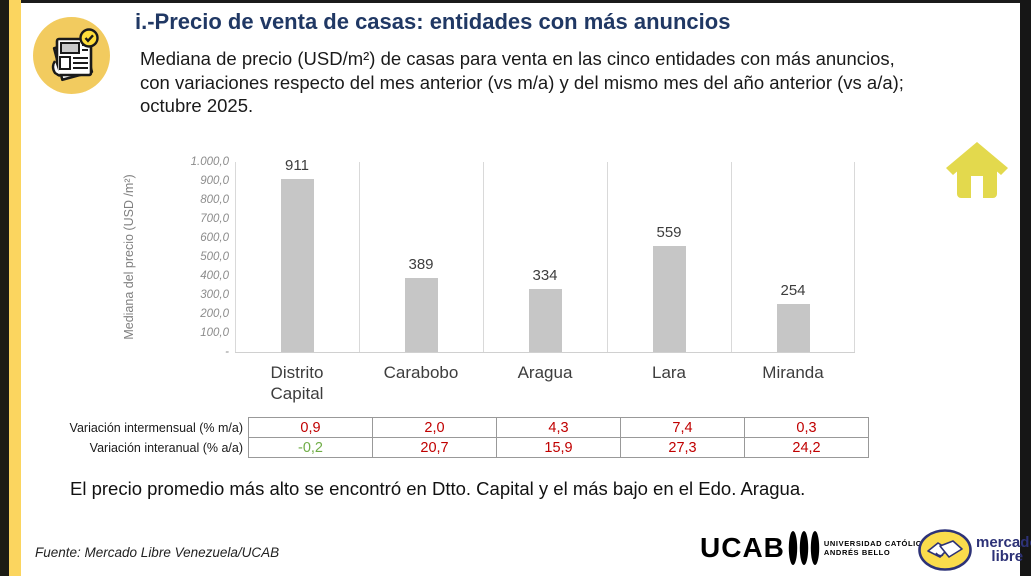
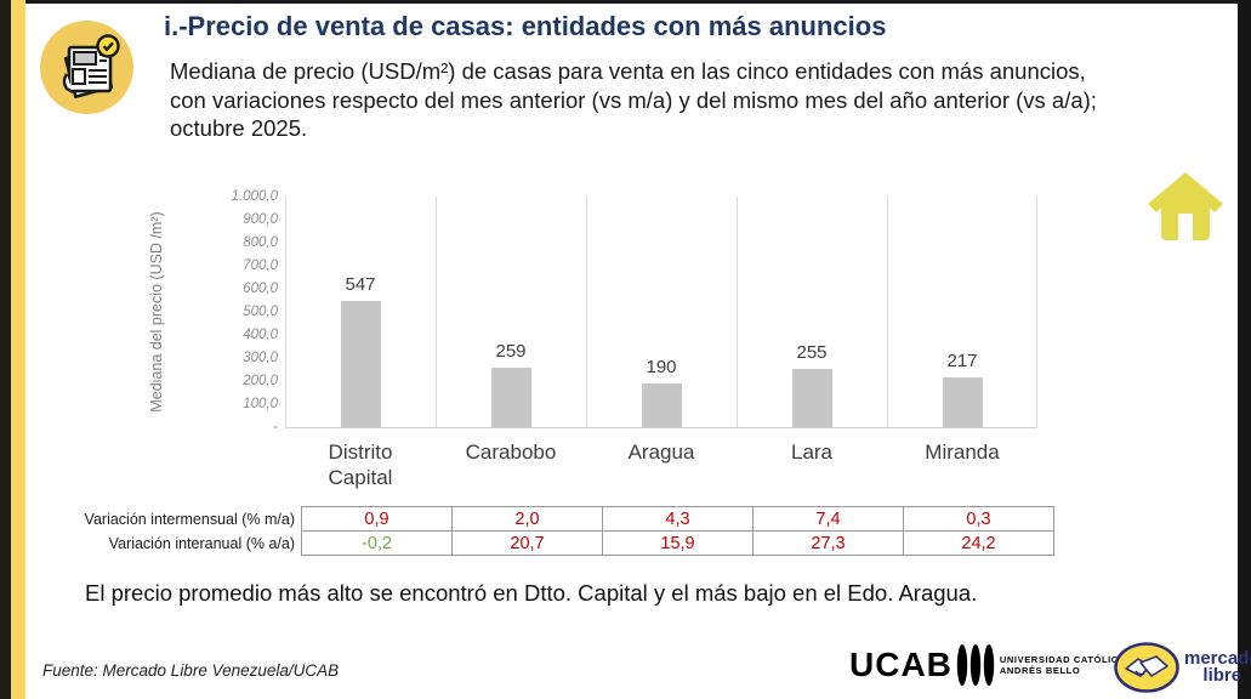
Distrito Capital: 911 -> 547
Carabobo: 389 -> 259
Aragua: 334 -> 190
Lara: 559 -> 255
Miranda: 254 -> 217
